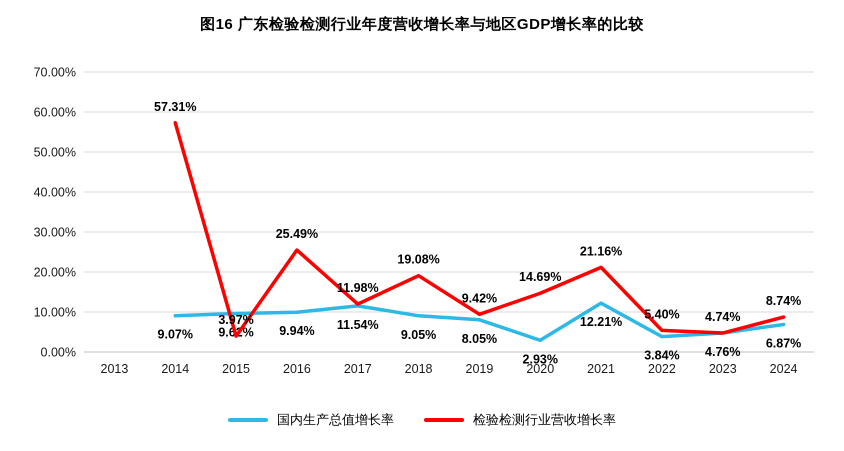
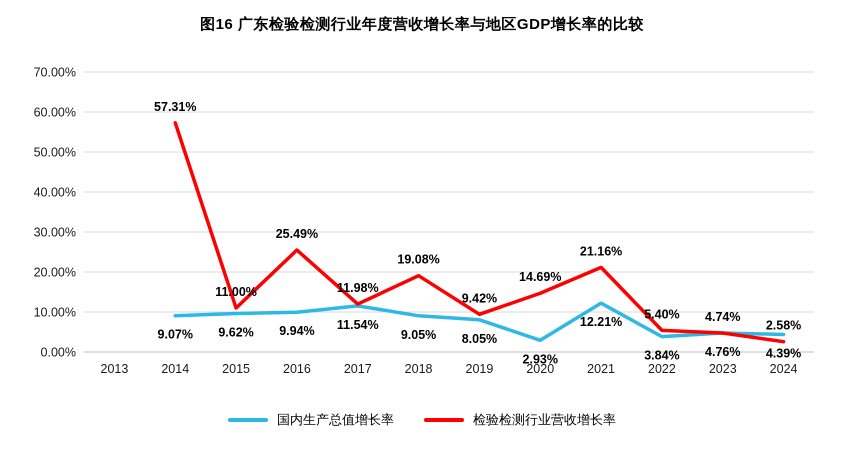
检验检测行业营收增长率/2015: 3.97% -> 11.00%
国内生产总值增长率/2024: 6.87% -> 4.39%
检验检测行业营收增长率/2024: 8.74% -> 2.58%
